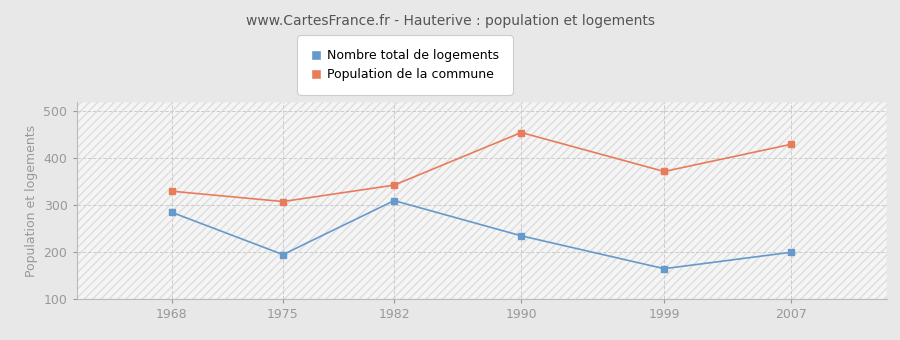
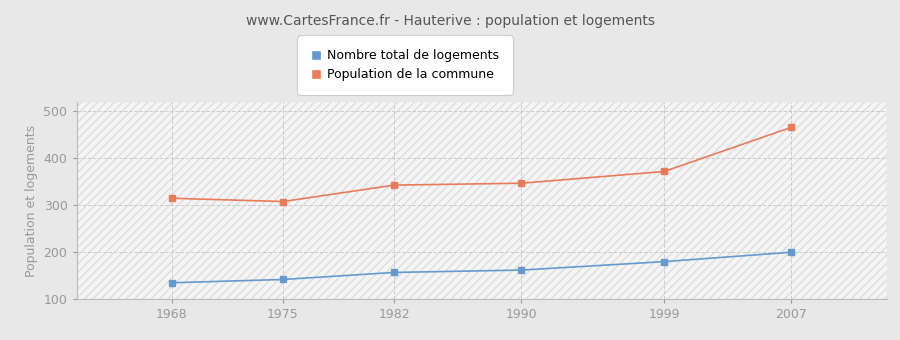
Nombre total de logements/1968: 285 -> 135
Population de la commune/1968: 330 -> 315
Nombre total de logements/1975: 195 -> 142
Nombre total de logements/1982: 310 -> 157
Nombre total de logements/1990: 235 -> 162
Population de la commune/1990: 455 -> 347
Nombre total de logements/1999: 165 -> 180
Population de la commune/2007: 430 -> 466
